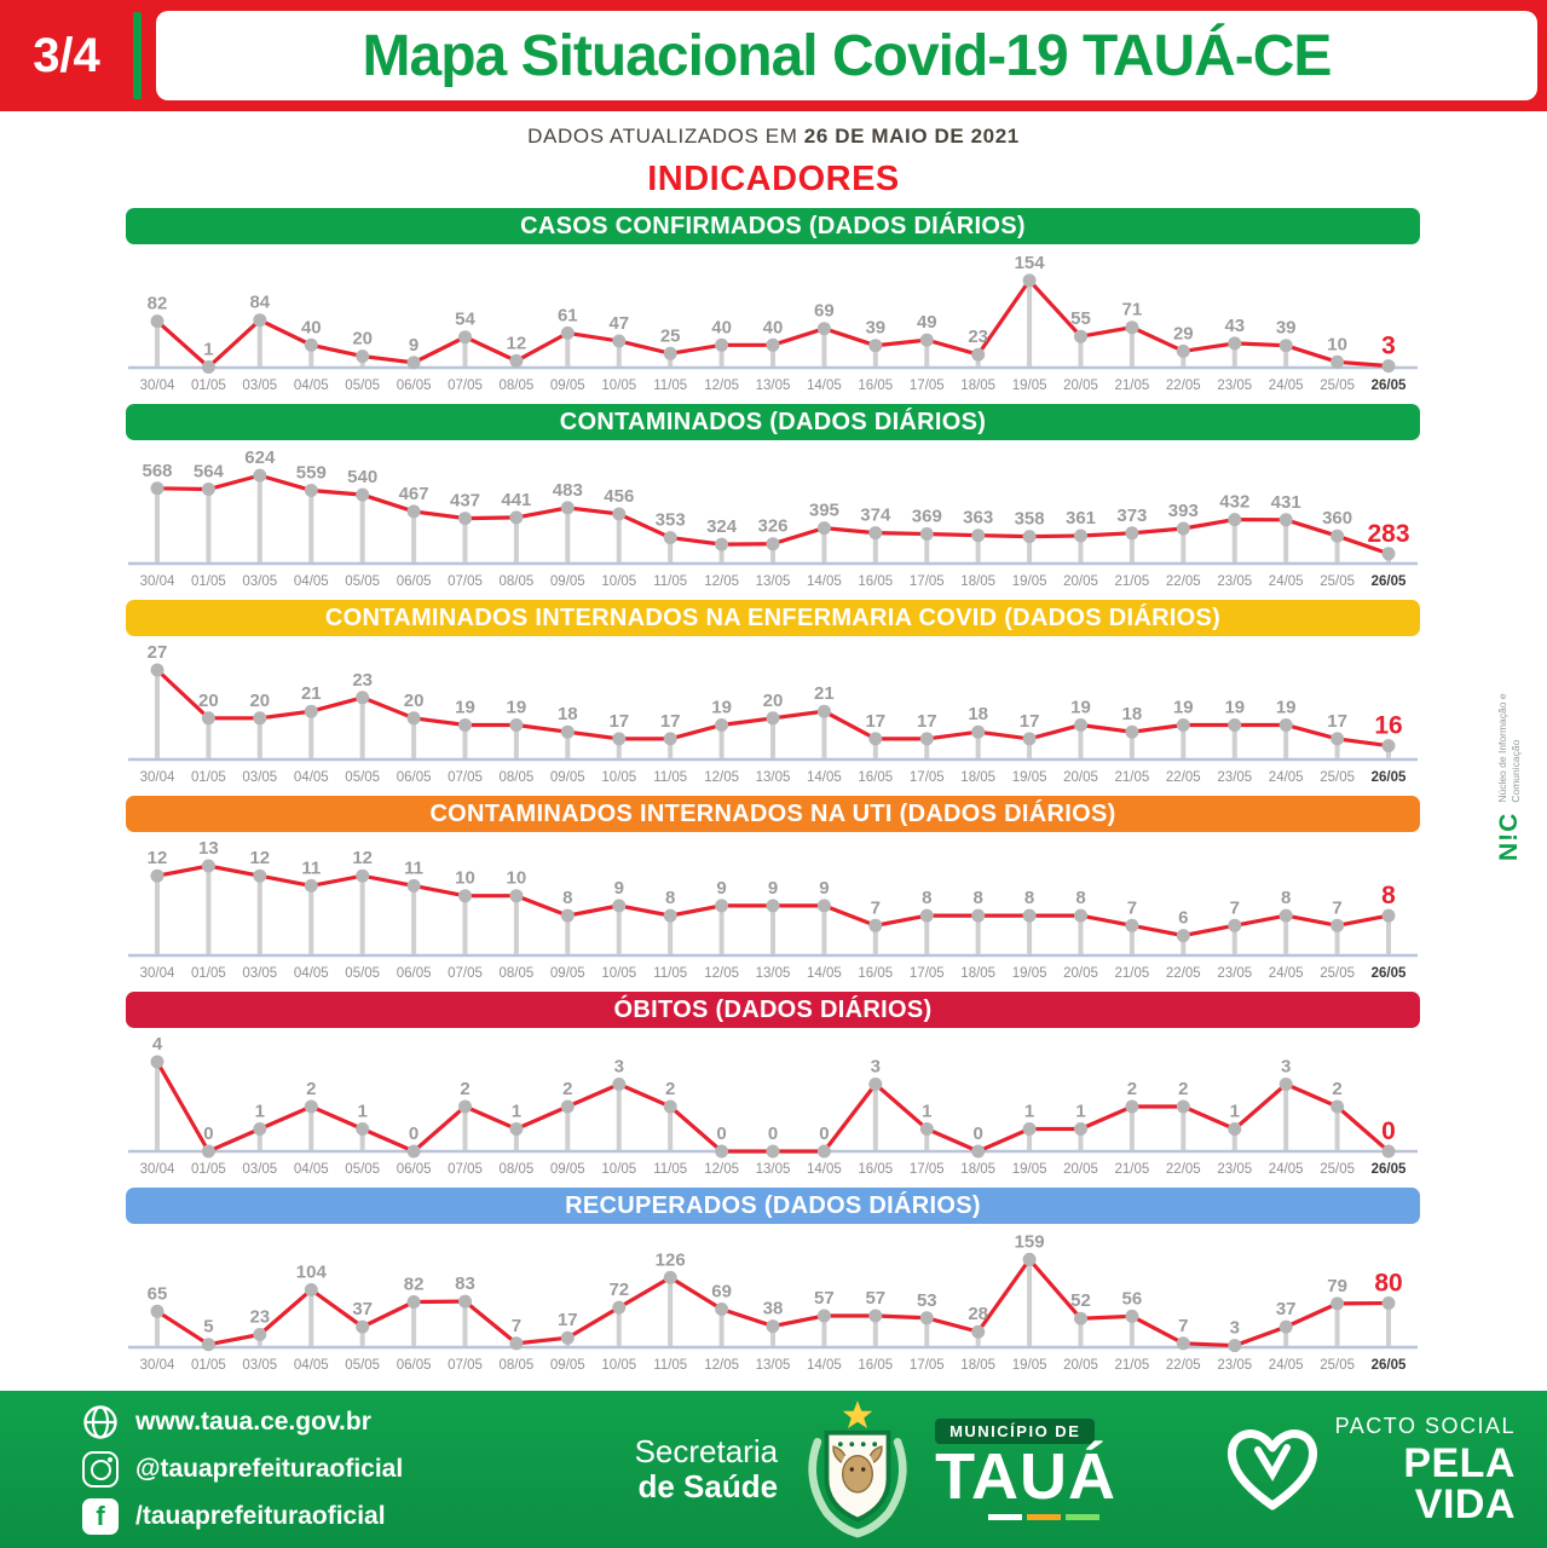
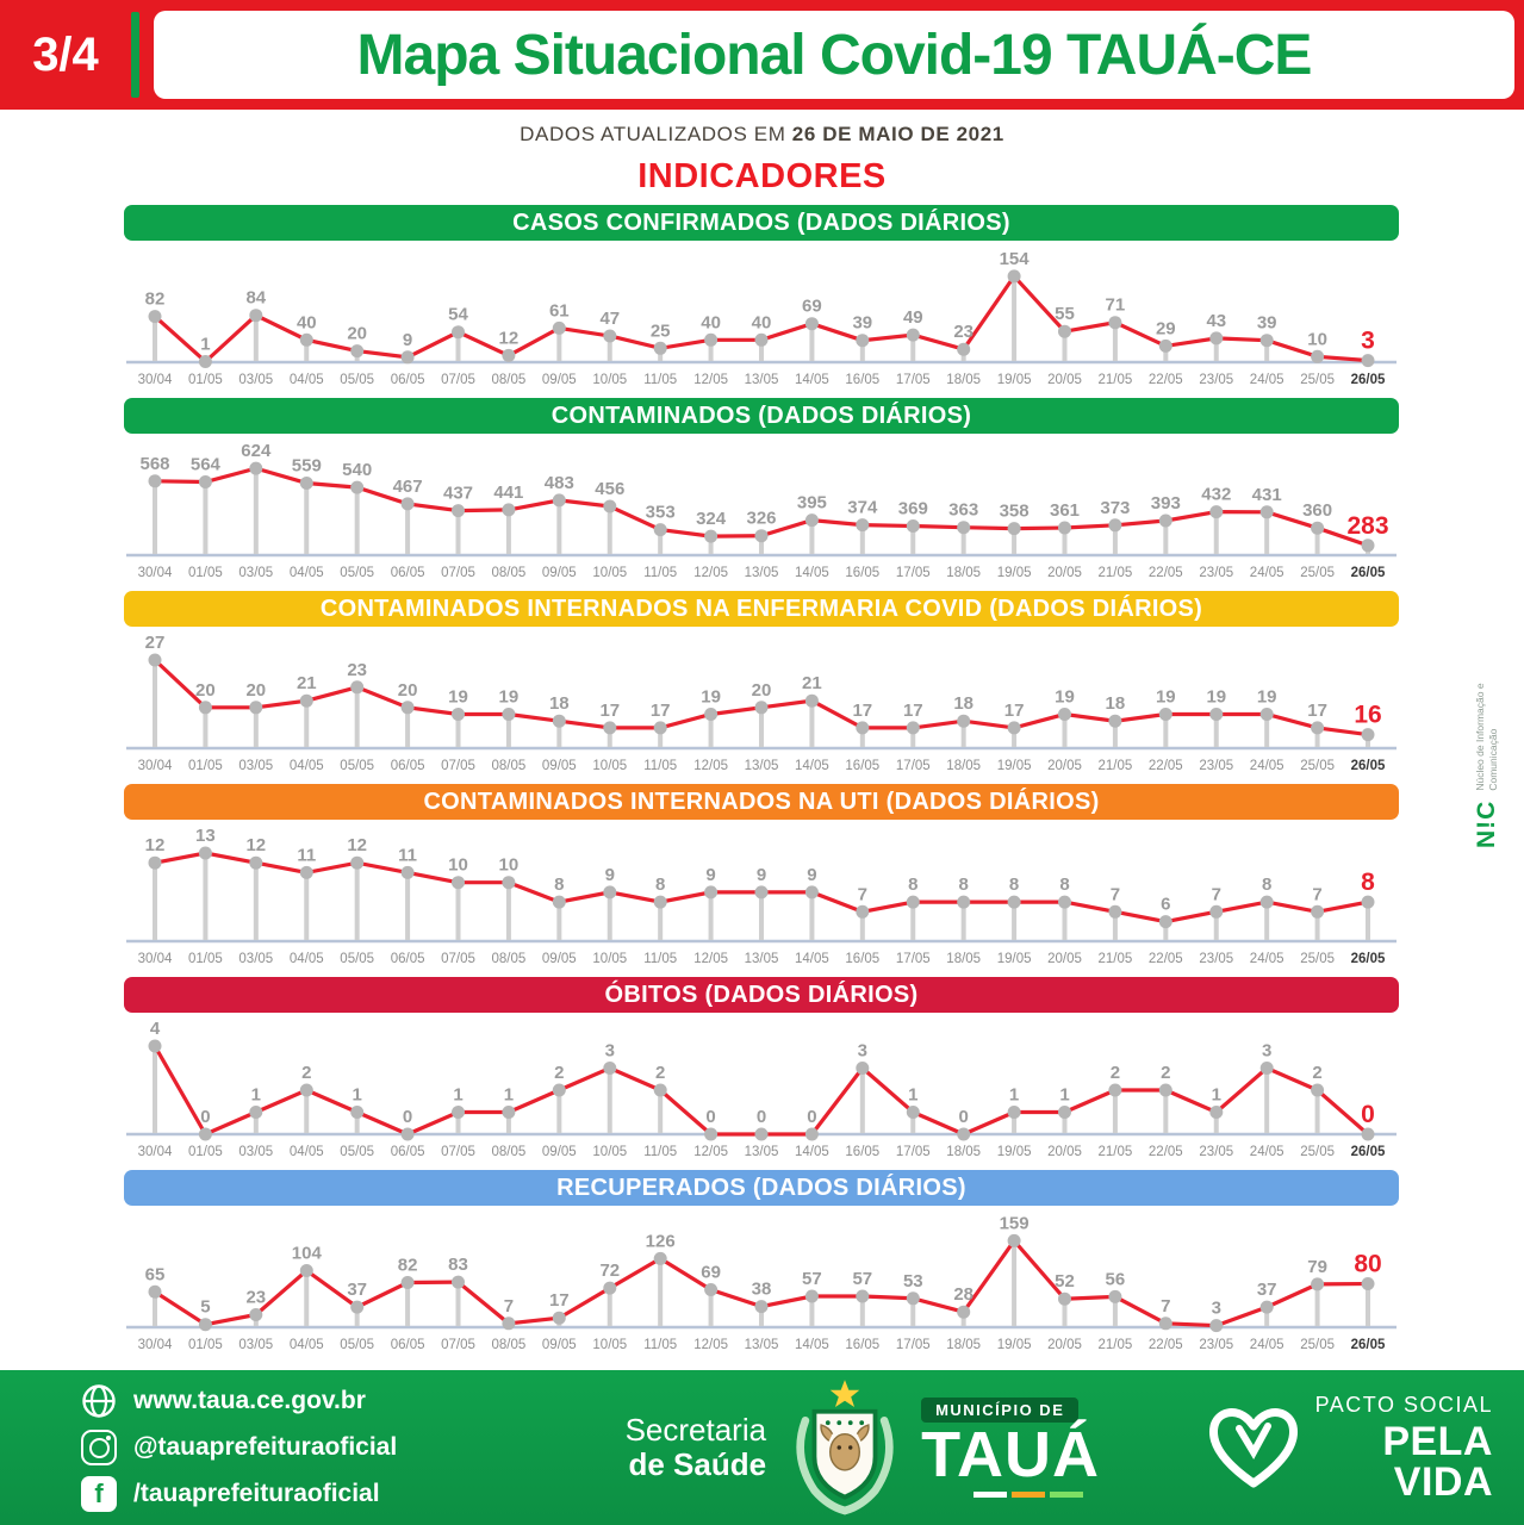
ÓBITOS (DADOS DIÁRIOS)/07/05: 2 -> 1
